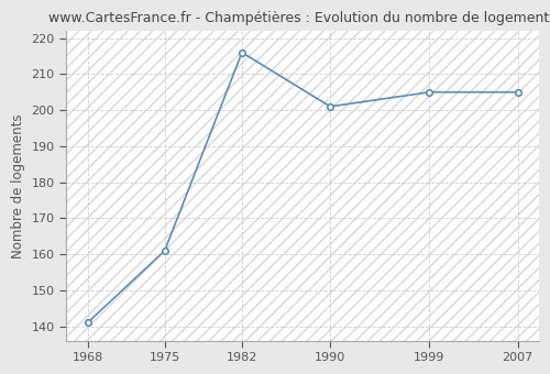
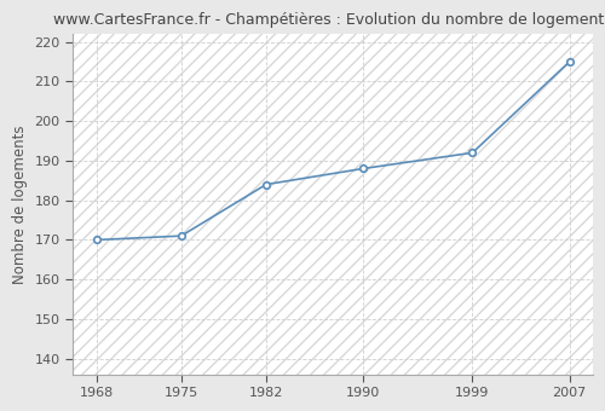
1968: 141 -> 170
1975: 161 -> 171
1982: 216 -> 184
1990: 201 -> 188
1999: 205 -> 192
2007: 205 -> 215
